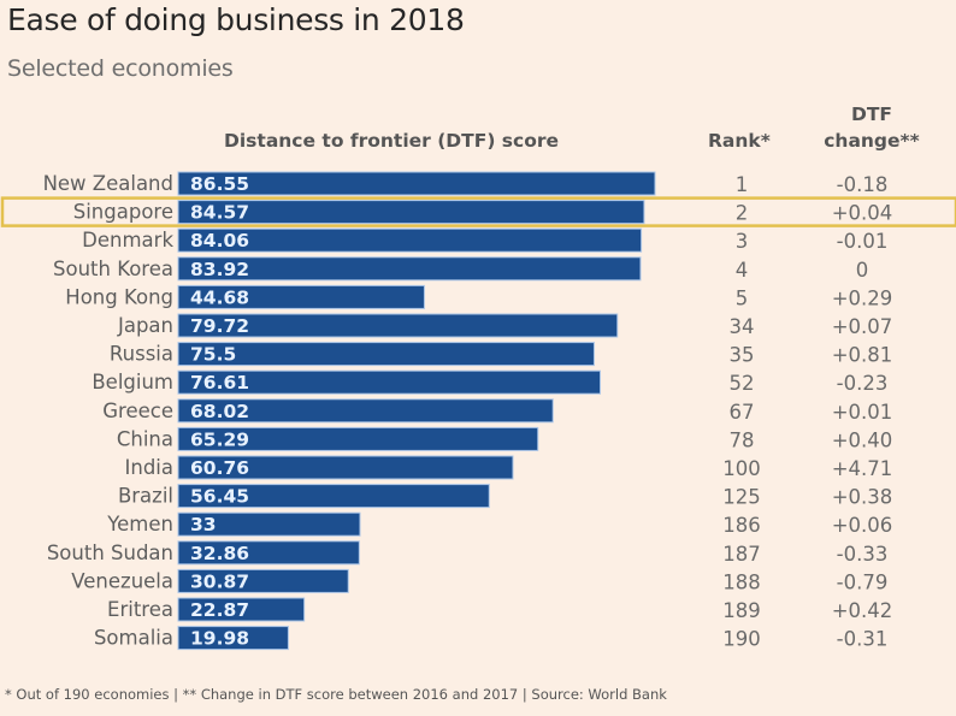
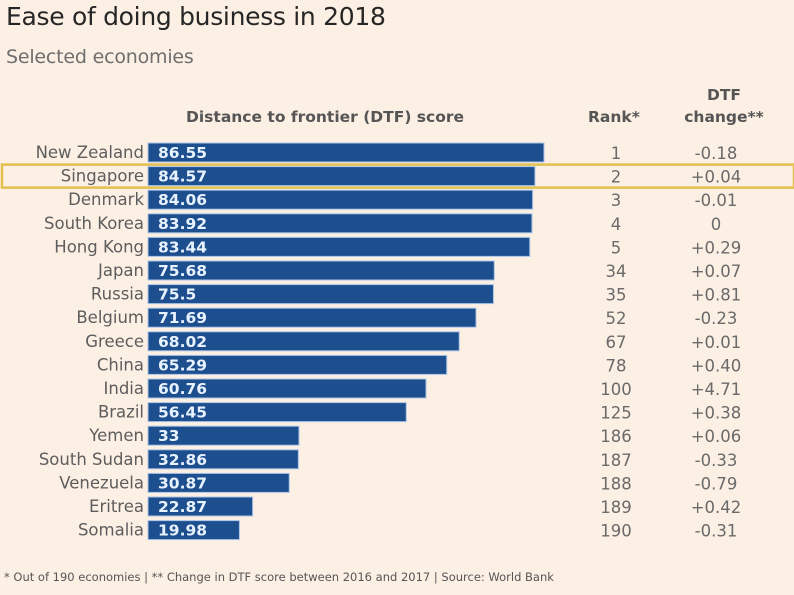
Hong Kong: 44.68 -> 83.44
Japan: 79.72 -> 75.68
Belgium: 76.61 -> 71.69
